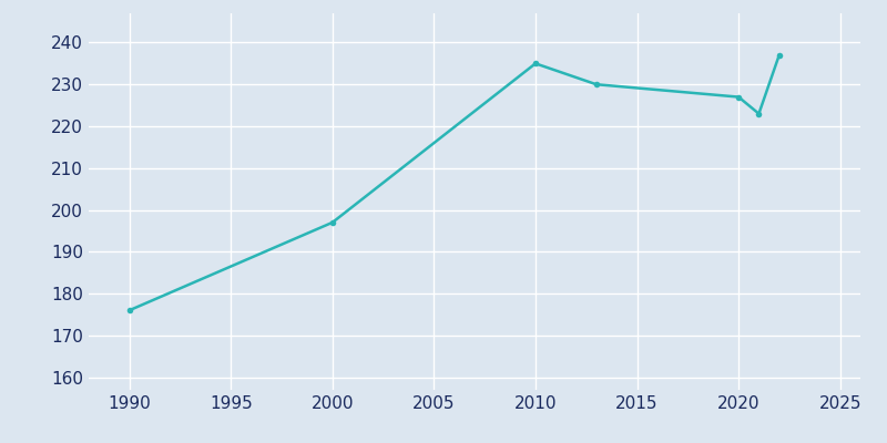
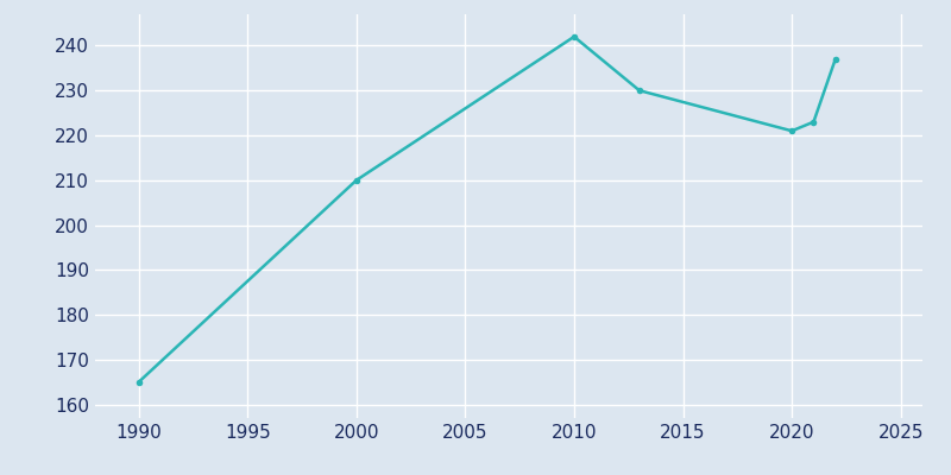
1990: 176 -> 165
2000: 197 -> 210
2010: 235 -> 242
2020: 227 -> 221
